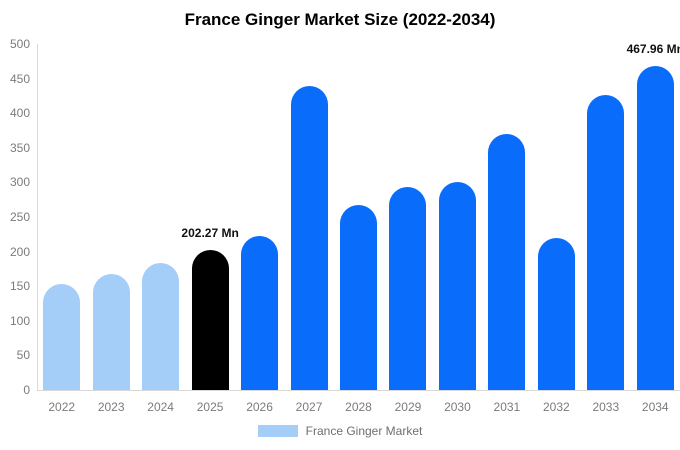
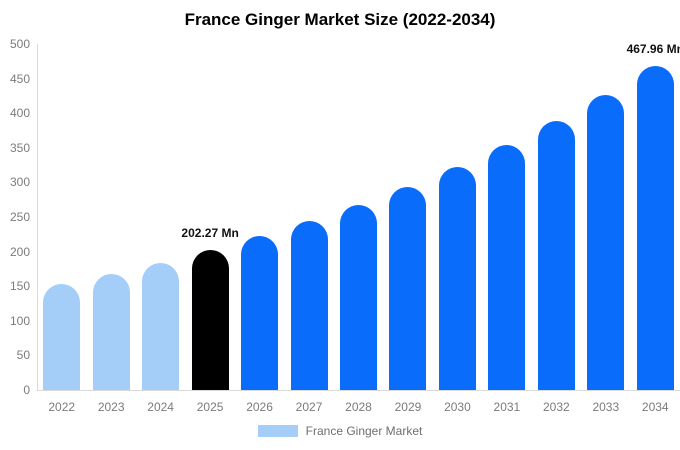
2027: 440 -> 240
2030: 300 -> 320
2031: 370 -> 350
2032: 220 -> 390
